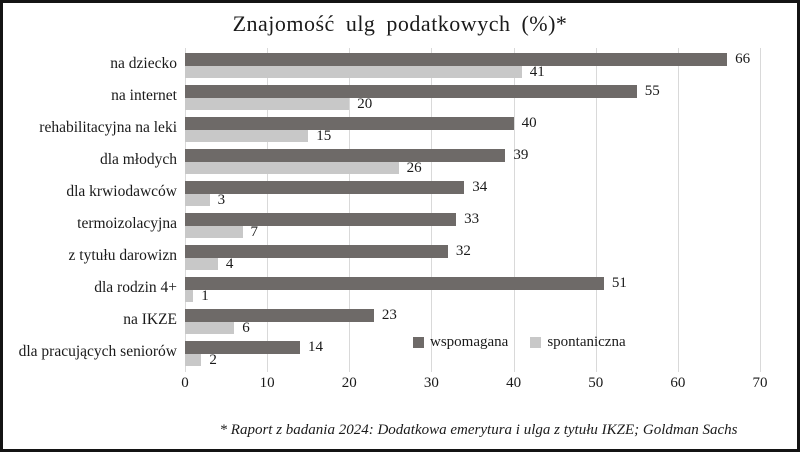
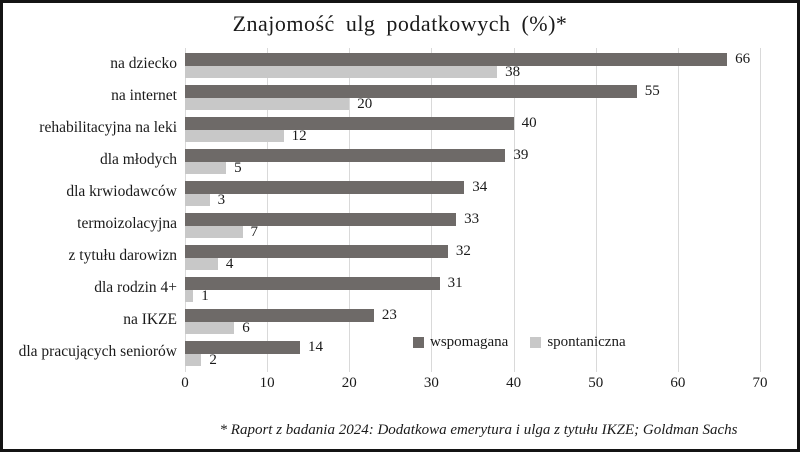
spontaniczna/na dziecko: 41 -> 38
spontaniczna/rehabilitacyjna na leki: 15 -> 12
spontaniczna/dla młodych: 26 -> 5
wspomagana/dla rodzin 4+: 51 -> 31
